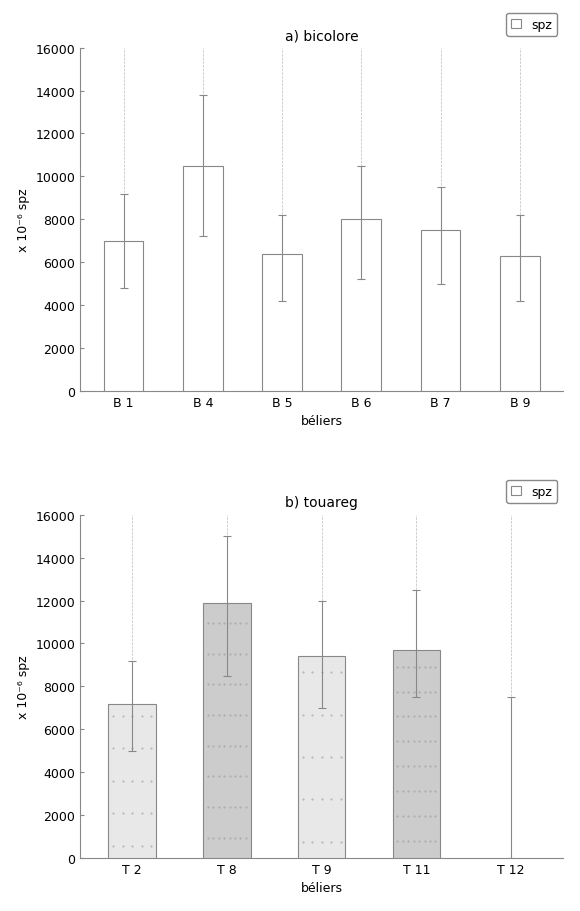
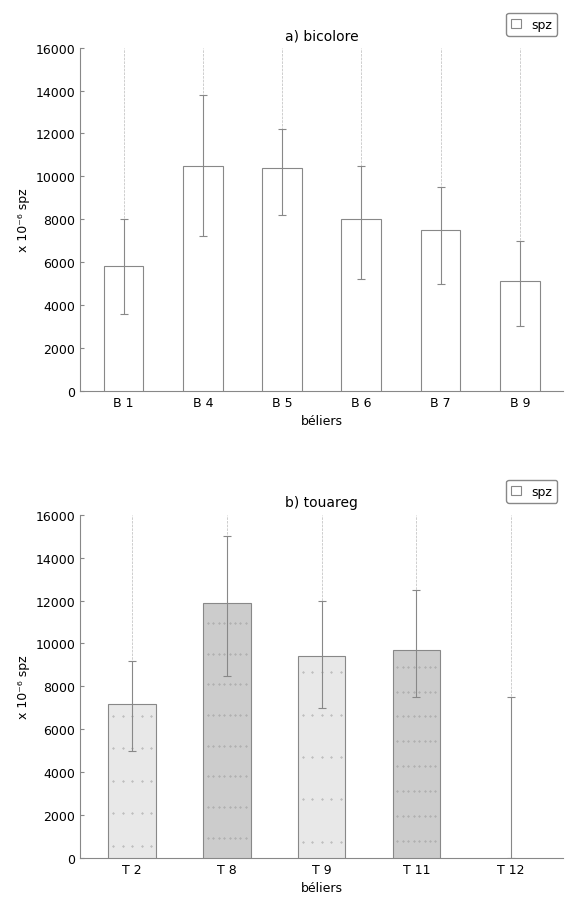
a) bicolore/B 1: 7000 -> 5800
a) bicolore/B 5: 6400 -> 10400
a) bicolore/B 9: 6300 -> 5100
